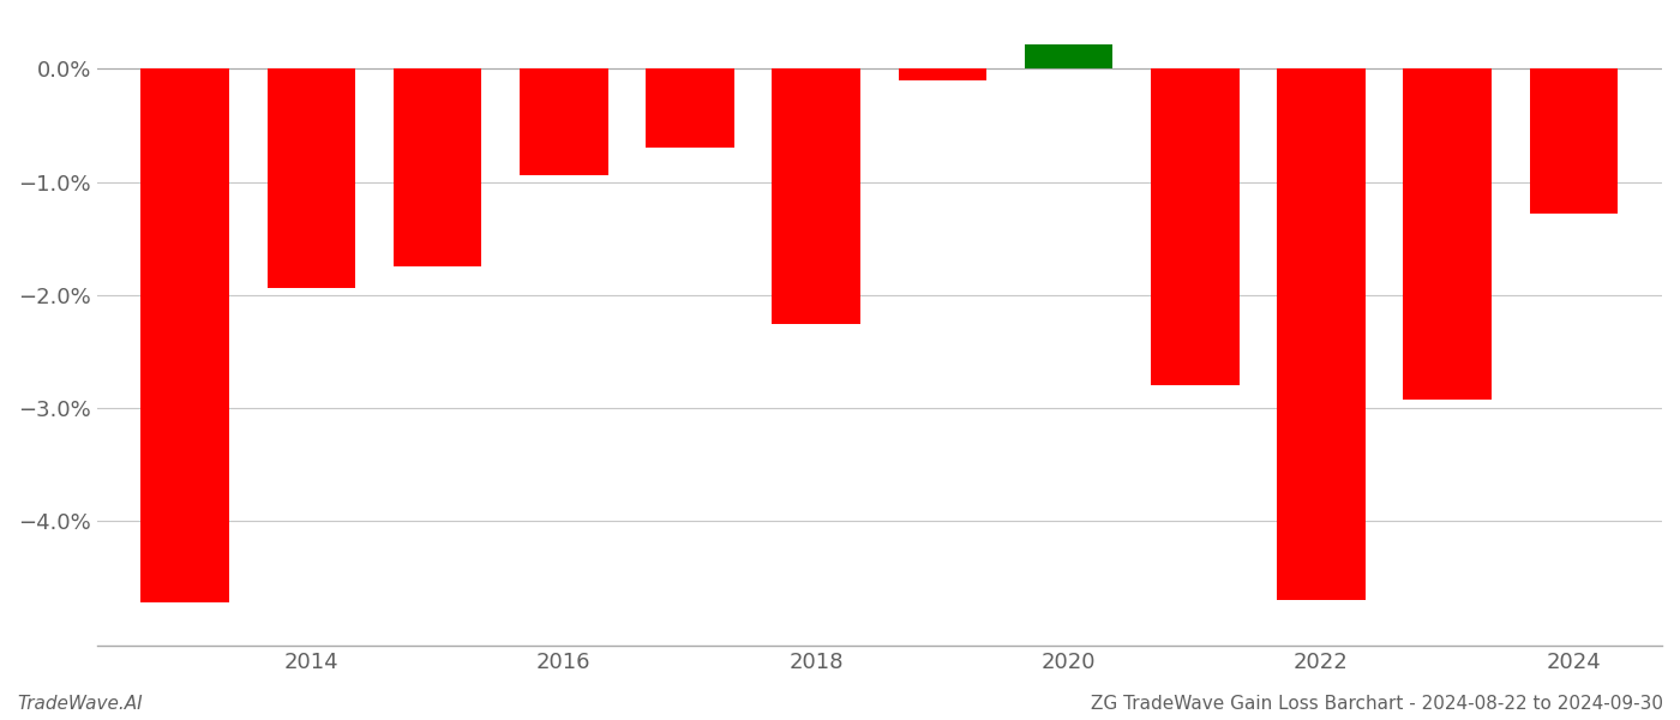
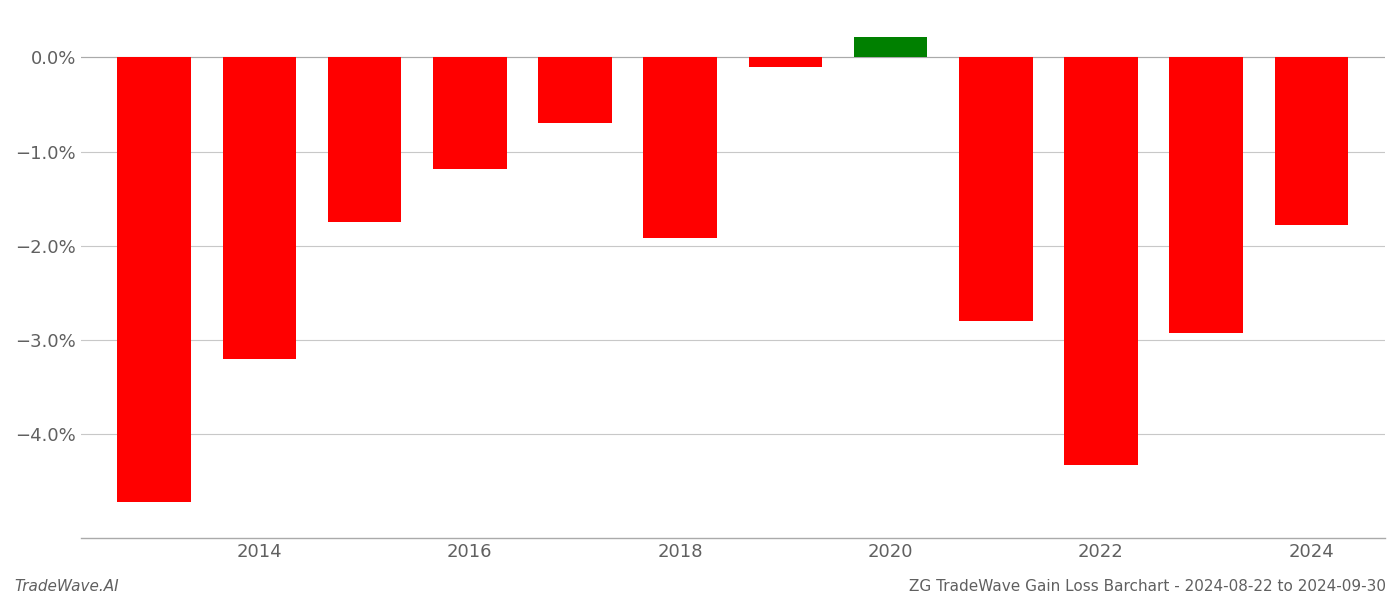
2014: -1.94% -> -3.20%
2016: -0.94% -> -1.18%
2018: -2.26% -> -1.92%
2022: -4.70% -> -4.32%
2024: -1.28% -> -1.78%
